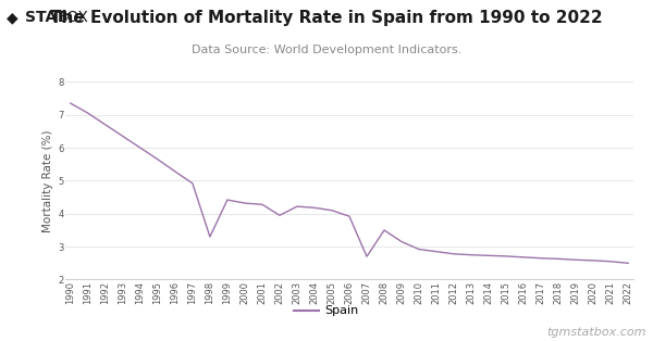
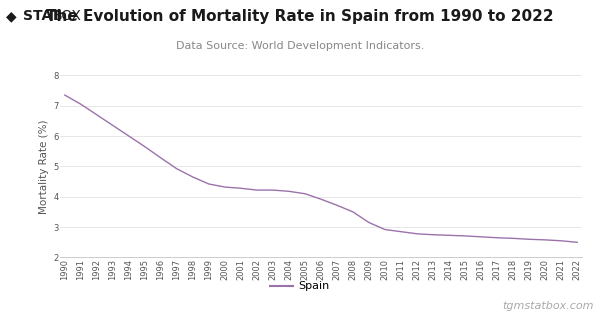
1998: 3.30 -> 4.65
2002: 3.95 -> 4.22
2007: 2.70 -> 3.72
